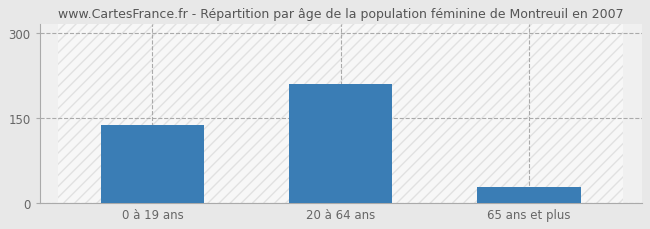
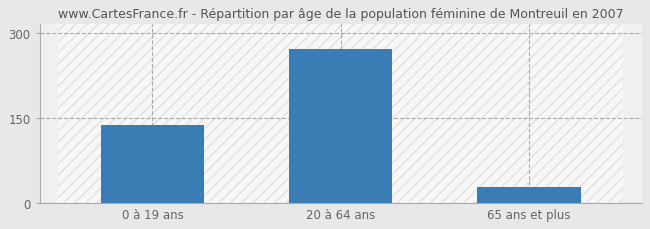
20 à 64 ans: 210 -> 272
